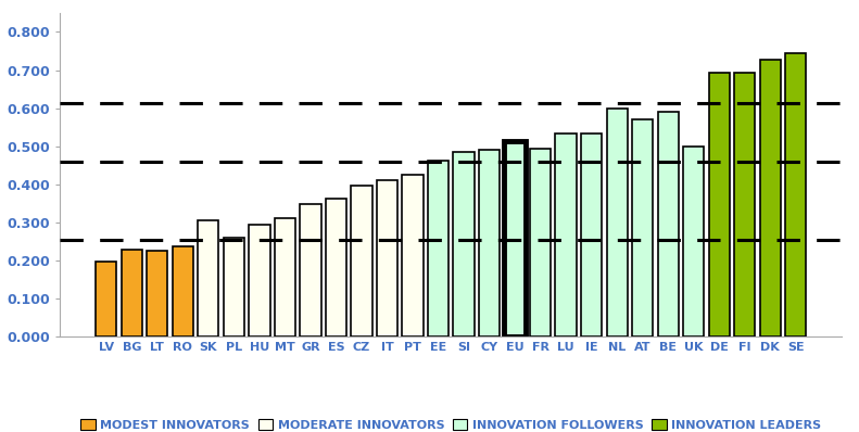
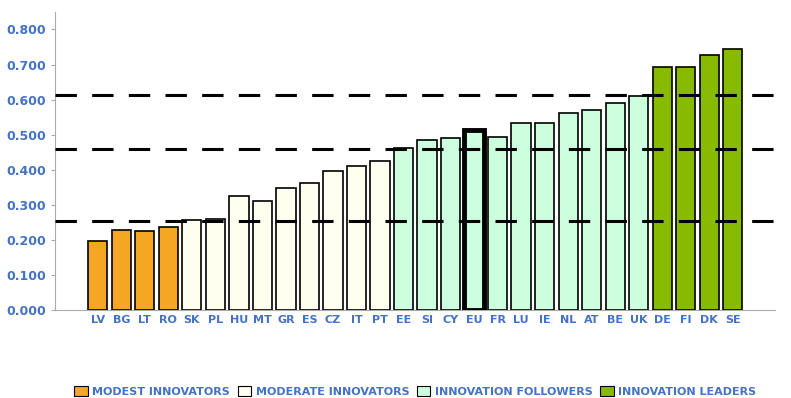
SK: 0.305 -> 0.258
HU: 0.295 -> 0.325
NL: 0.600 -> 0.562
UK: 0.500 -> 0.610
